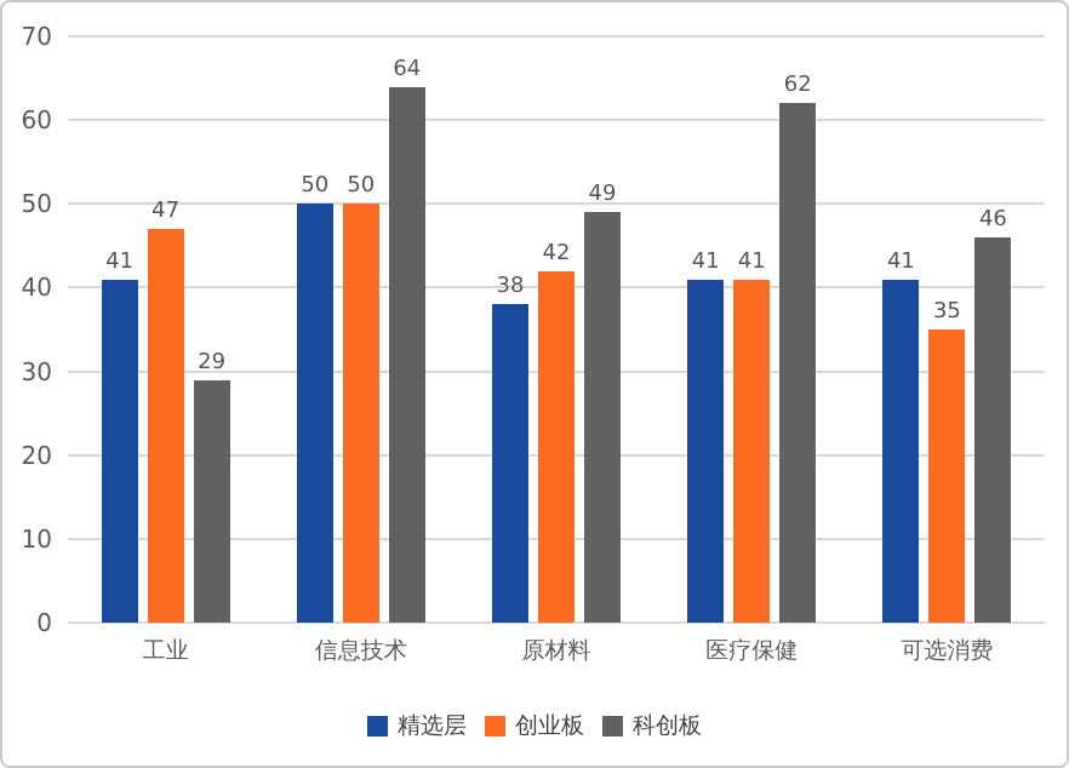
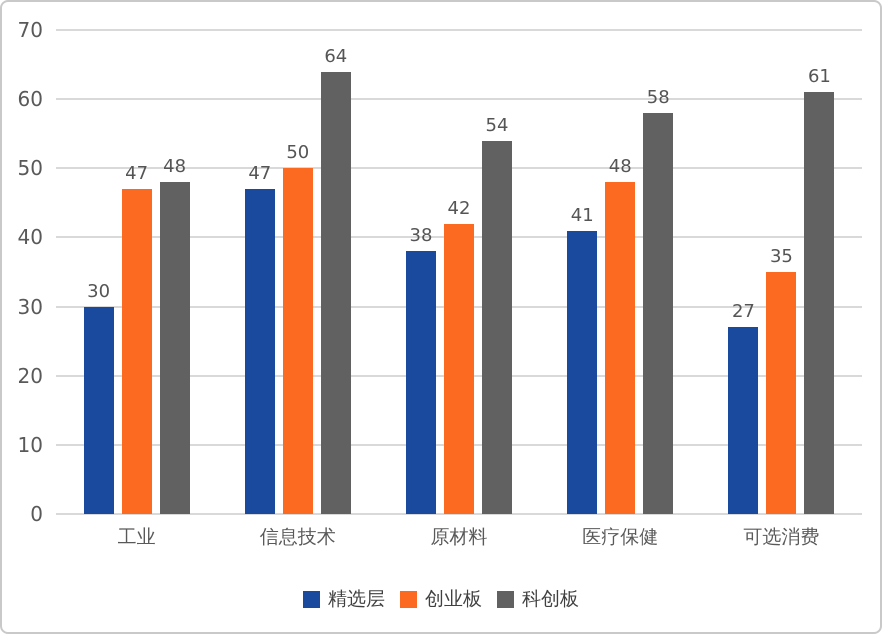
精选层/工业: 41 -> 30
科创板/工业: 29 -> 48
精选层/信息技术: 50 -> 47
科创板/原材料: 49 -> 54
创业板/医疗保健: 41 -> 48
科创板/医疗保健: 62 -> 58
精选层/可选消费: 41 -> 27
科创板/可选消费: 46 -> 61
